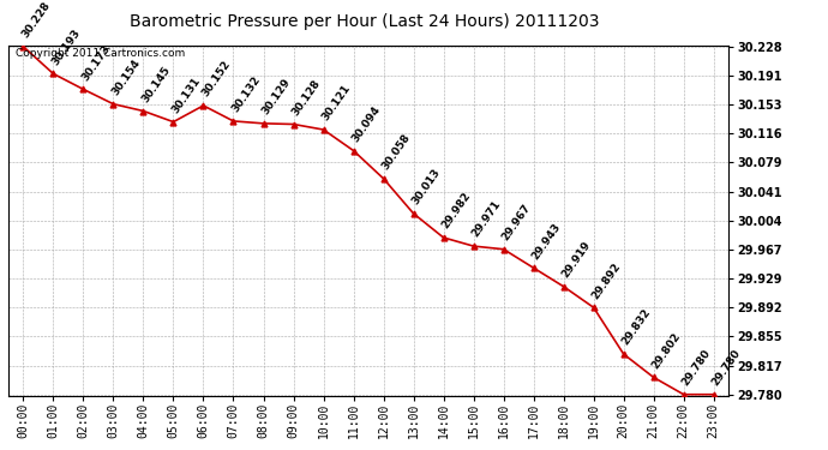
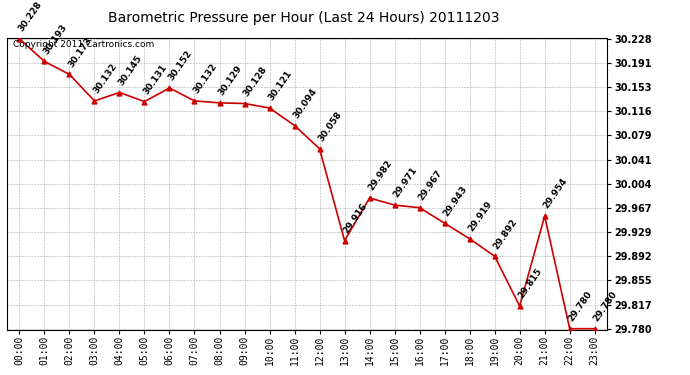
03:00: 30.154 -> 30.132
13:00: 30.013 -> 29.916
20:00: 29.832 -> 29.815
21:00: 29.802 -> 29.954
